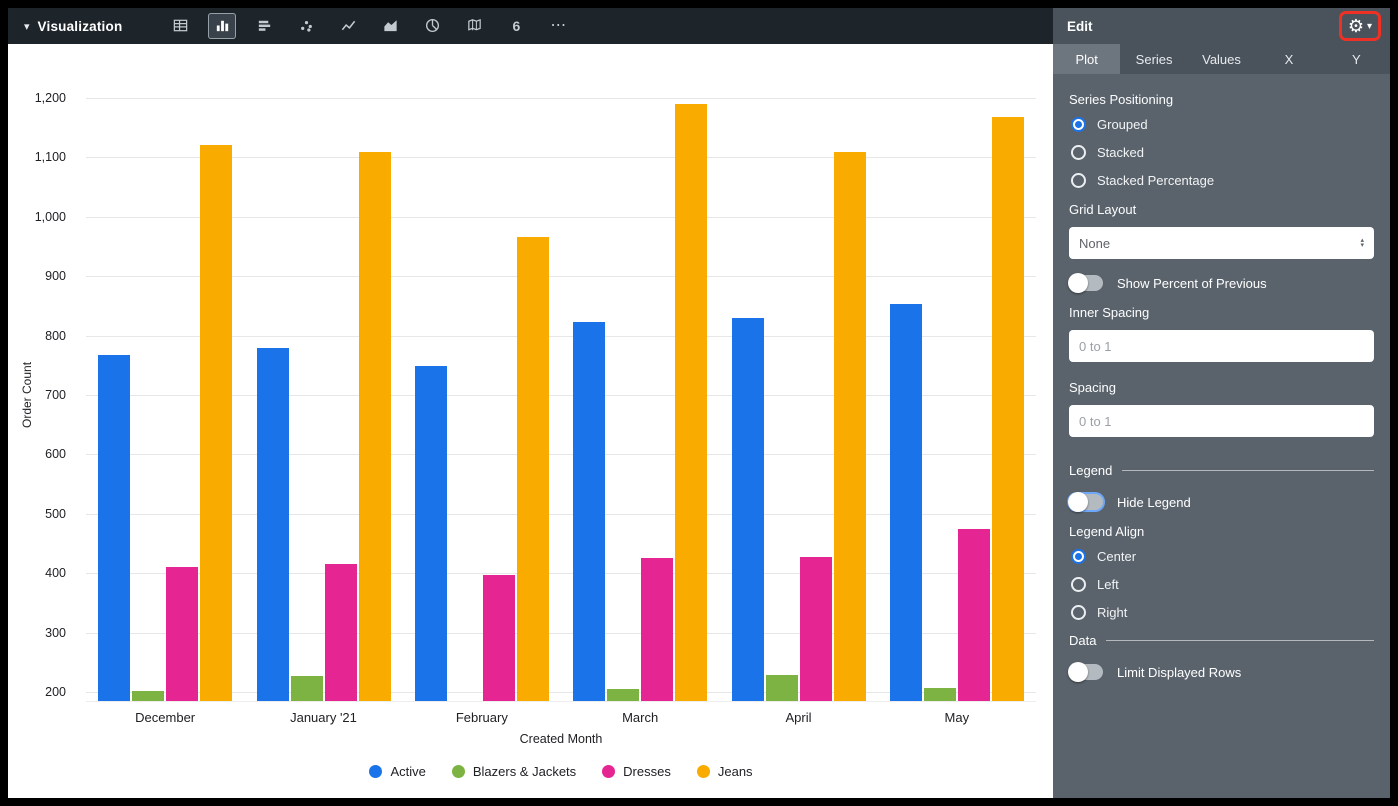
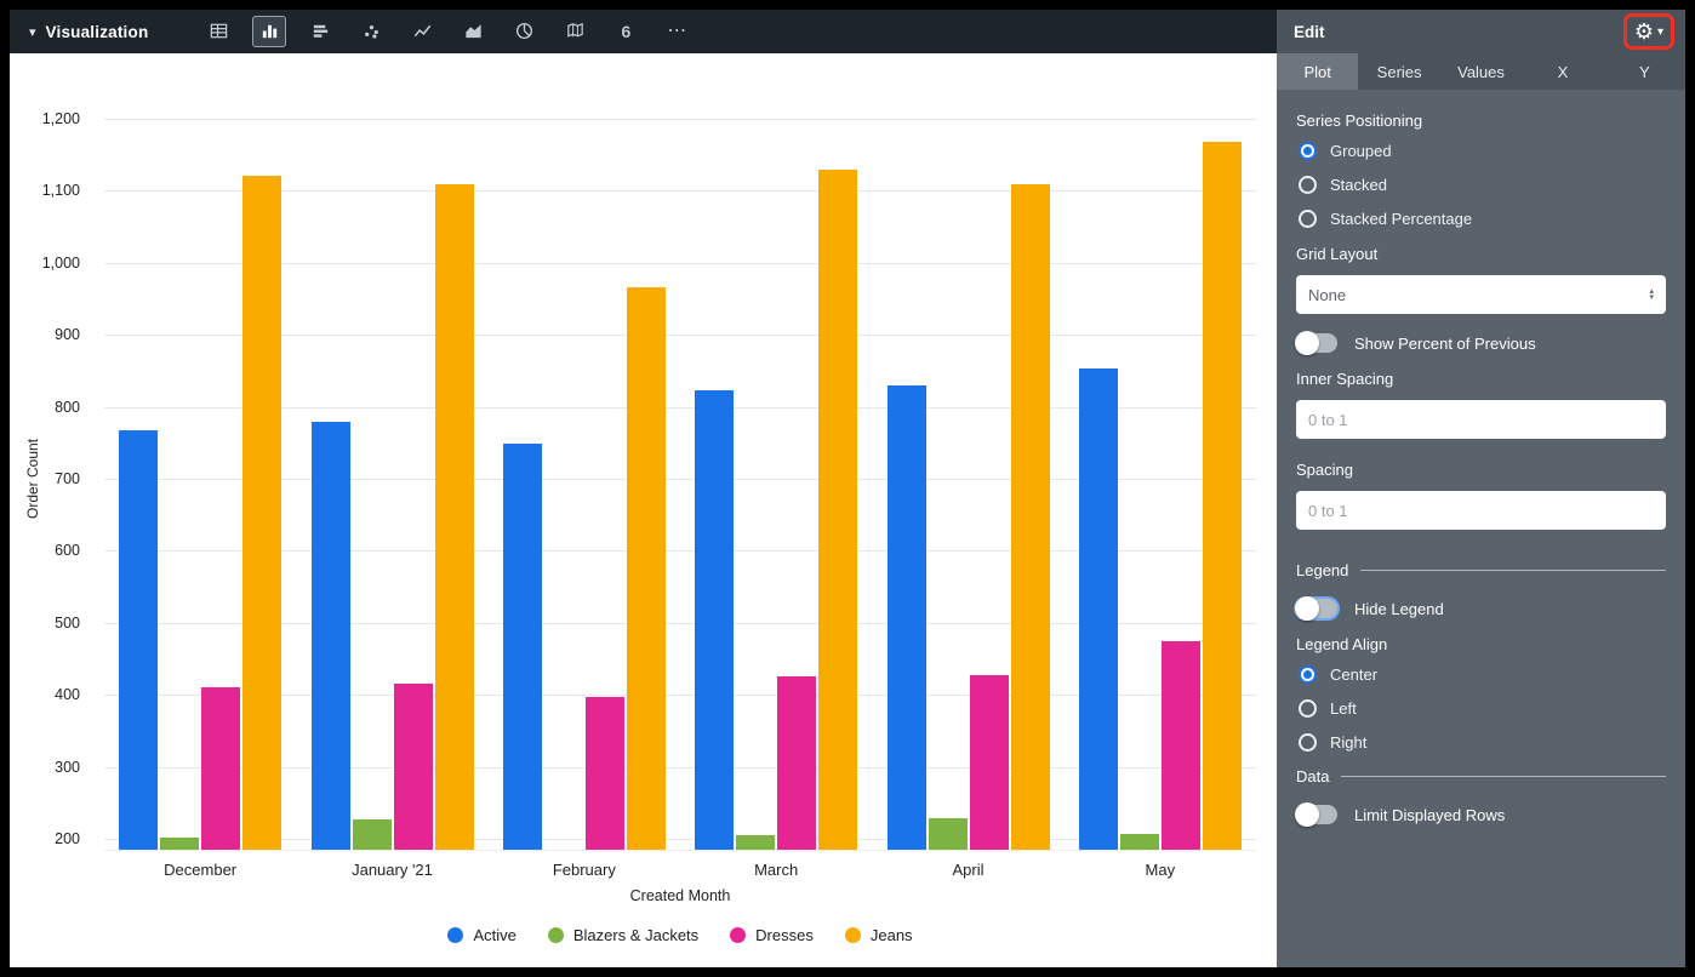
Jeans/March: 1190 -> 1130
